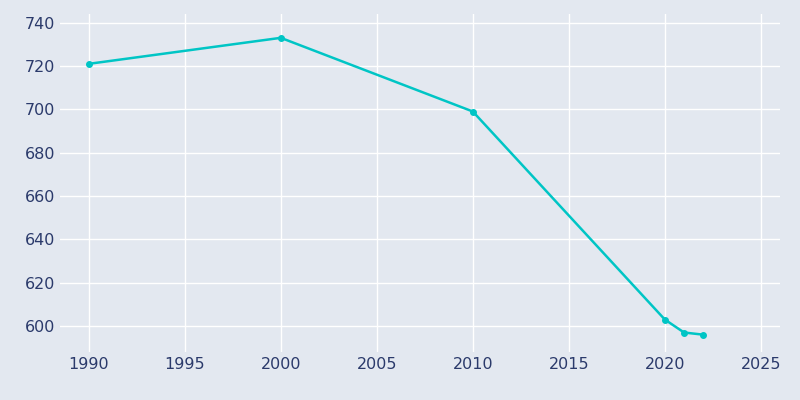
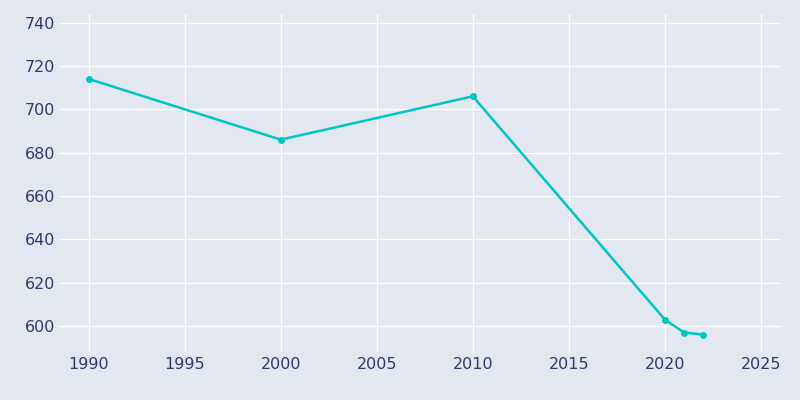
1990: 721 -> 714
2000: 733 -> 686
2010: 699 -> 706
